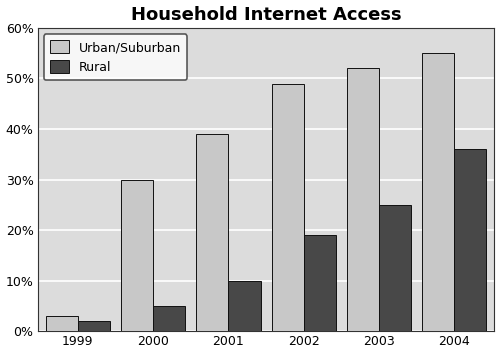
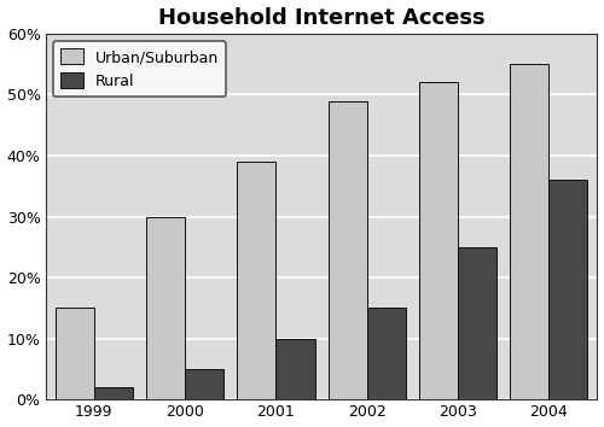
Urban/Suburban/1999: 3% -> 15%
Rural/2002: 19% -> 15%
